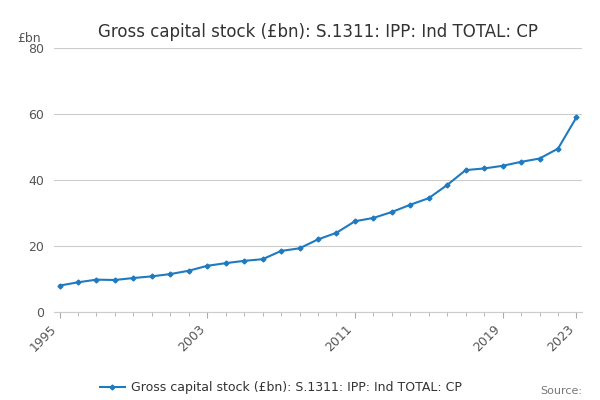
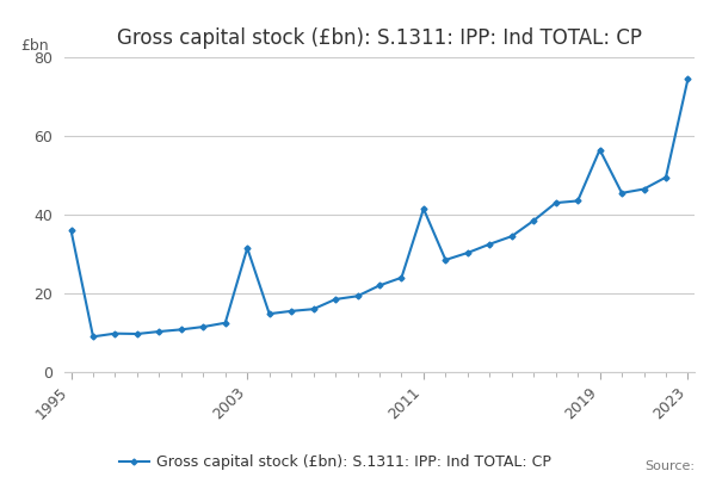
1995: 8.0 -> 36.0
2003: 14.0 -> 31.5
2011: 27.5 -> 41.5
2019: 44.3 -> 56.5
2023: 59.0 -> 74.5
